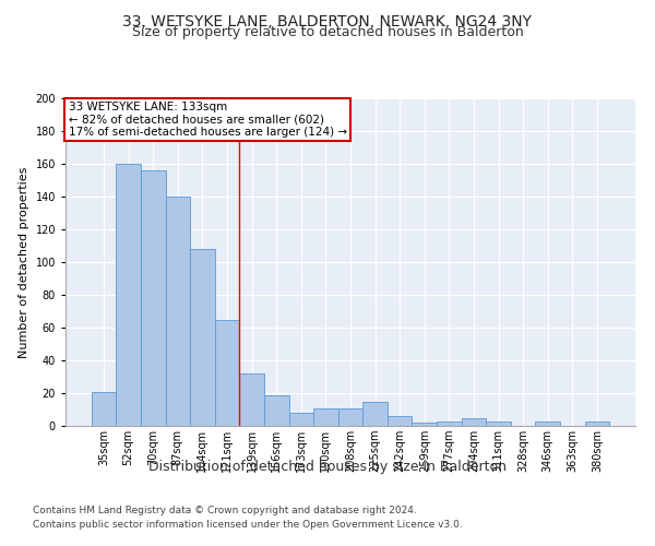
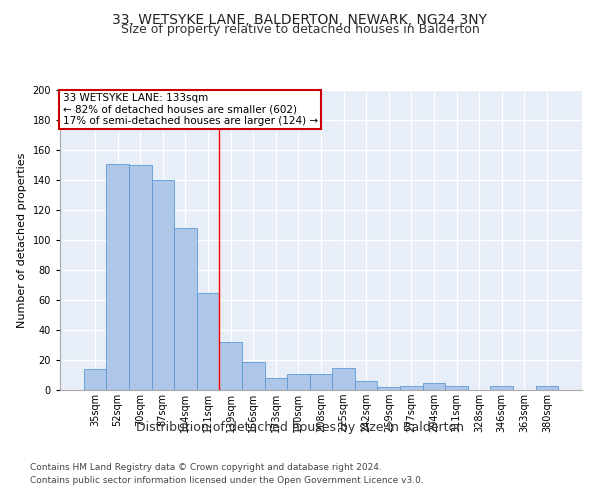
35sqm: 21 -> 14
52sqm: 160 -> 151
70sqm: 156 -> 150
